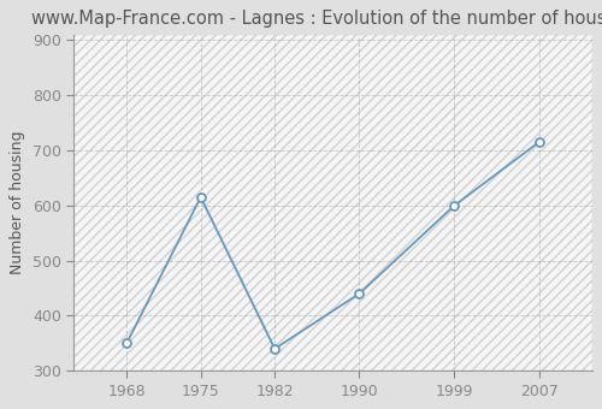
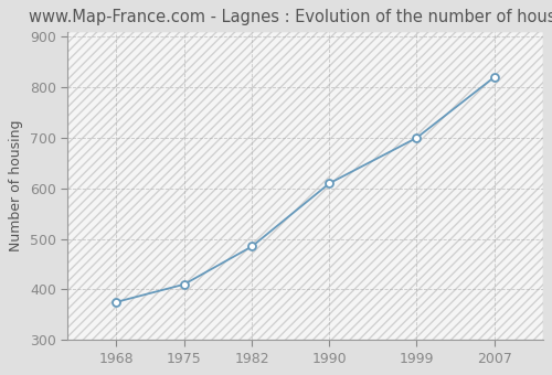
1968: 350 -> 375
1975: 615 -> 410
1982: 340 -> 485
1990: 440 -> 610
1999: 600 -> 700
2007: 715 -> 820
